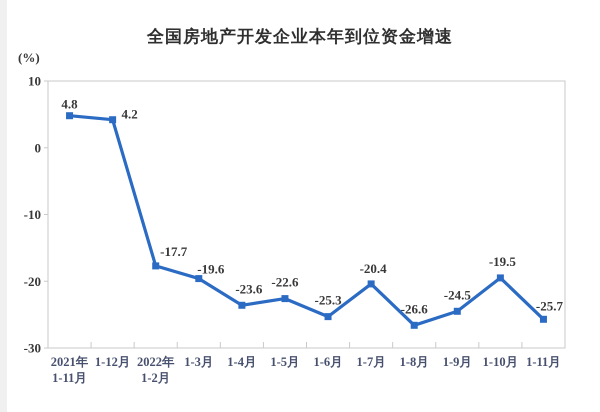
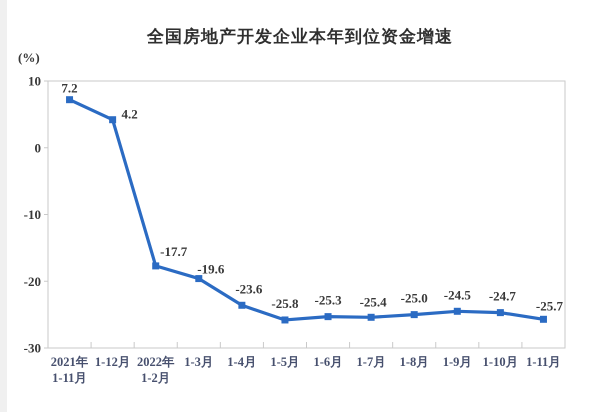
2021年 1-11月: 4.8 -> 7.2
1-5月: -22.6 -> -25.8
1-7月: -20.4 -> -25.4
1-8月: -26.6 -> -25.0
1-10月: -19.5 -> -24.7
